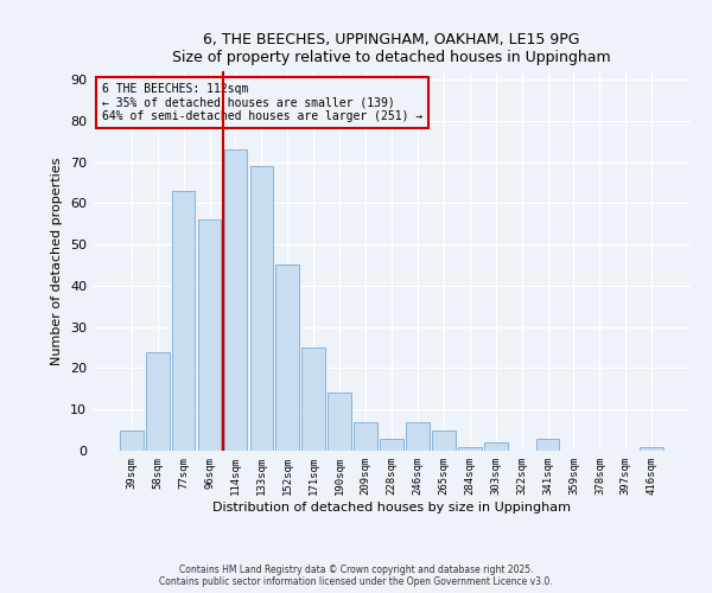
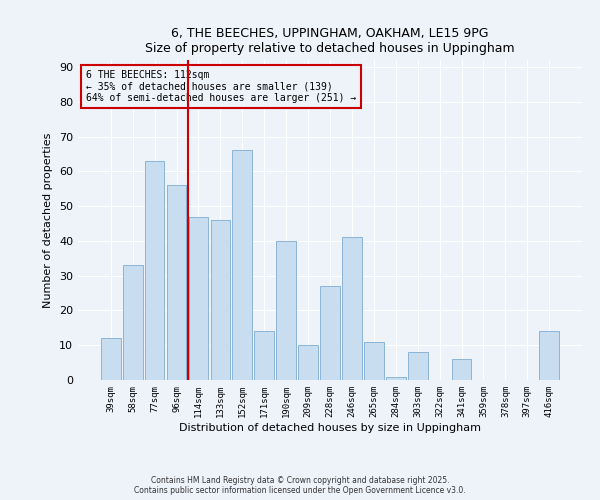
39sqm: 5 -> 12
58sqm: 24 -> 33
114sqm: 73 -> 47
133sqm: 69 -> 46
152sqm: 45 -> 66
171sqm: 25 -> 14
190sqm: 14 -> 40
209sqm: 7 -> 10
228sqm: 3 -> 27
246sqm: 7 -> 41
265sqm: 5 -> 11
303sqm: 2 -> 8
341sqm: 3 -> 6
416sqm: 1 -> 14
